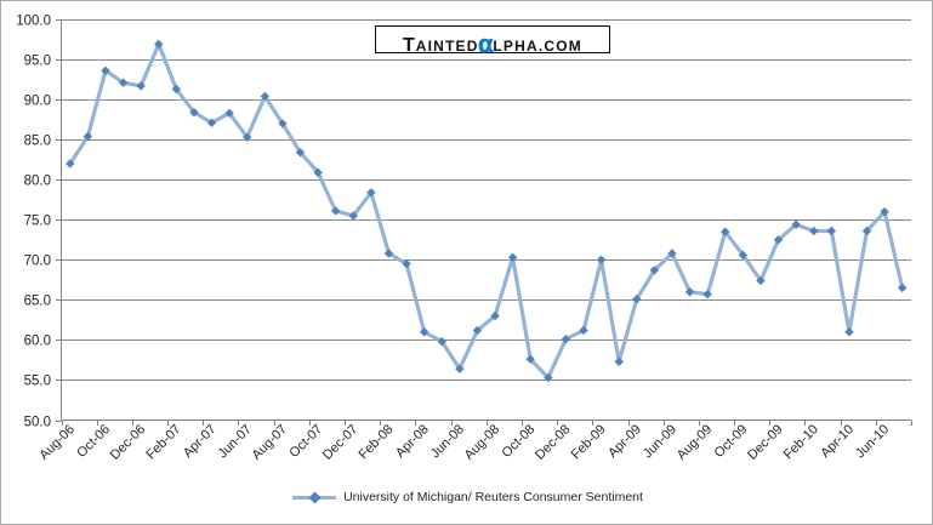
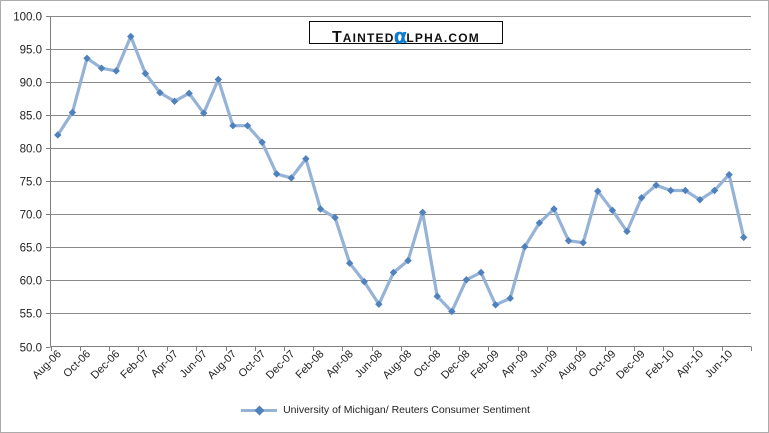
Aug-07: 87 -> 83
Apr-08: 61 -> 63
Feb-09: 70 -> 56
Apr-10: 61 -> 72
